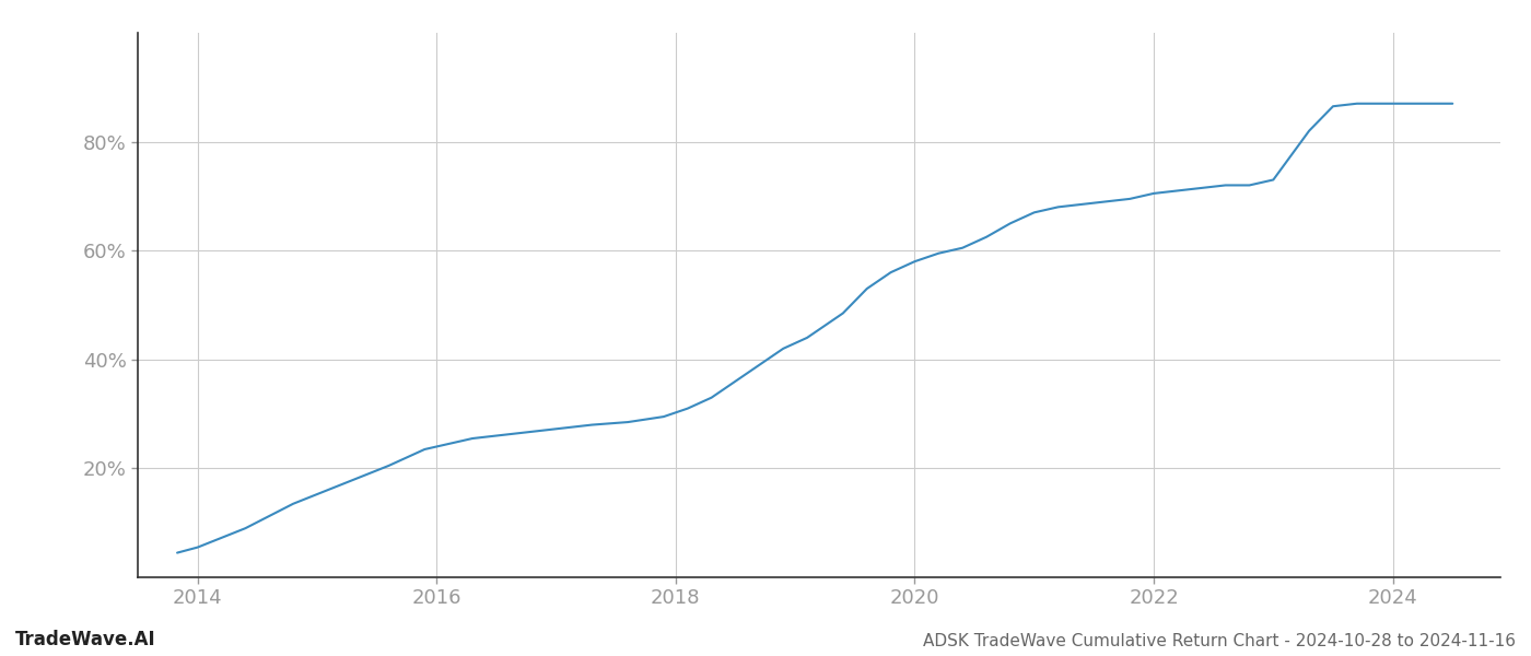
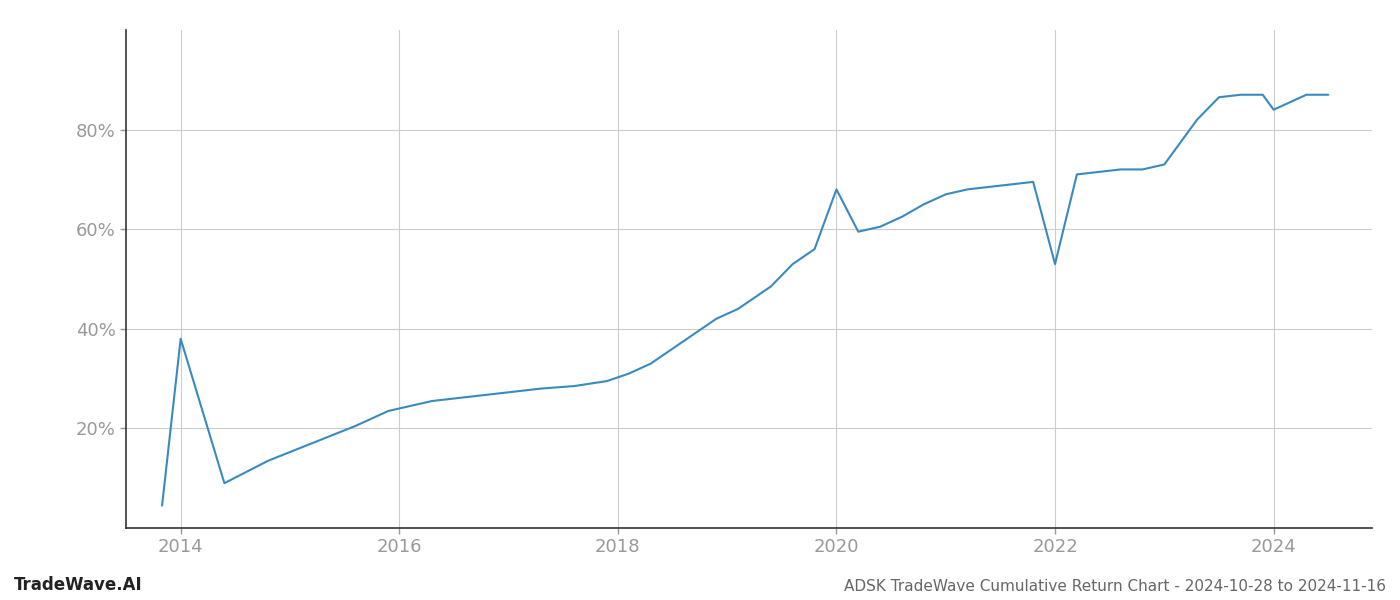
2014: 5.5% -> 38.0%
2020: 58.0% -> 68.0%
2022: 70.5% -> 53.0%
2024: 87.0% -> 84.0%
